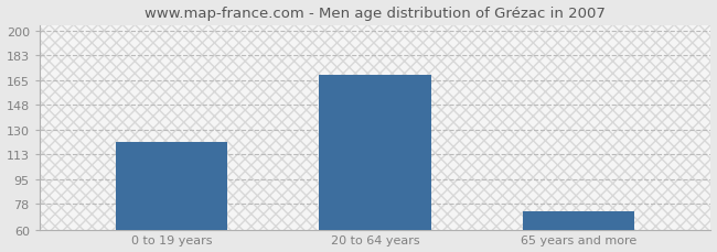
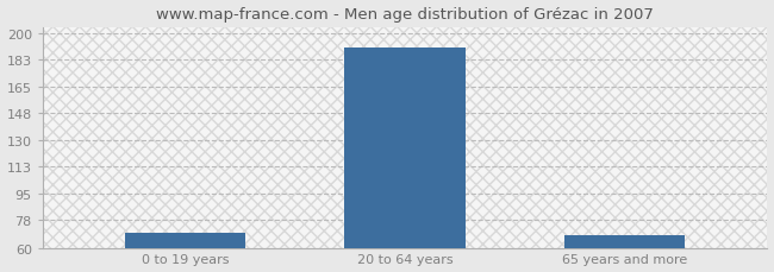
0 to 19 years: 122 -> 70
20 to 64 years: 169 -> 191
65 years and more: 73 -> 68
